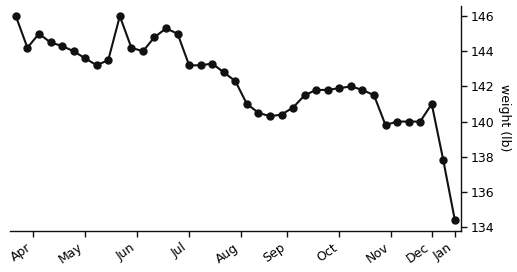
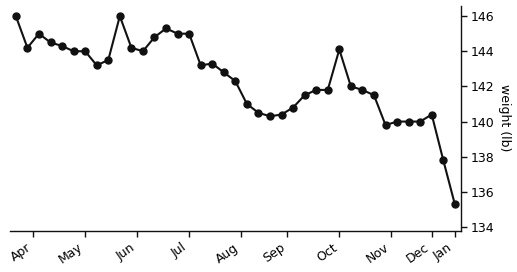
May: 143.6 -> 144.0
Jul: 143.2 -> 145.0
Oct: 141.9 -> 144.1
Dec: 141.0 -> 140.4
Jan: 134.4 -> 135.3
